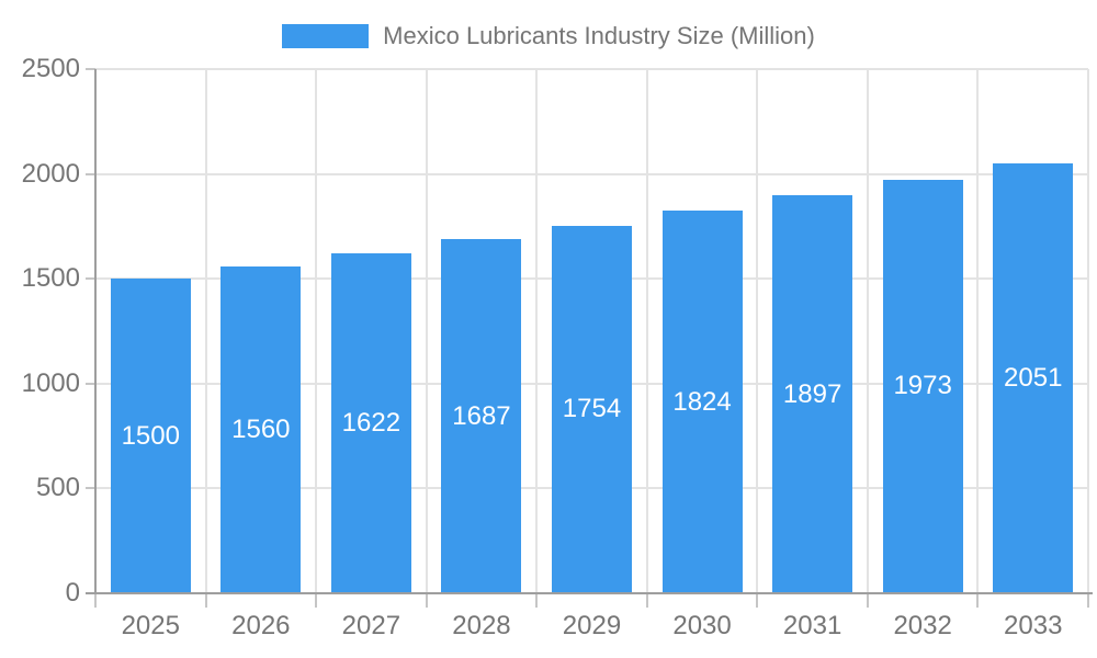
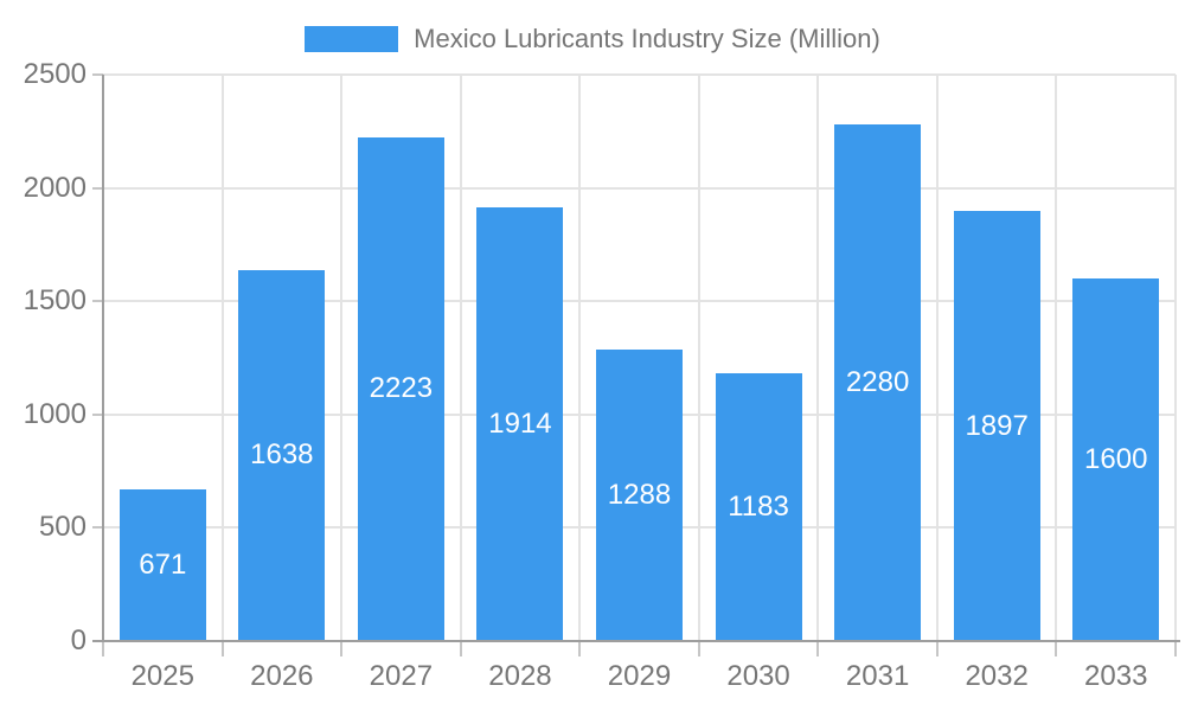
2025: 1500 -> 671
2026: 1560 -> 1638
2027: 1622 -> 2223
2028: 1687 -> 1914
2029: 1754 -> 1288
2030: 1824 -> 1183
2031: 1897 -> 2280
2032: 1973 -> 1897
2033: 2051 -> 1600
